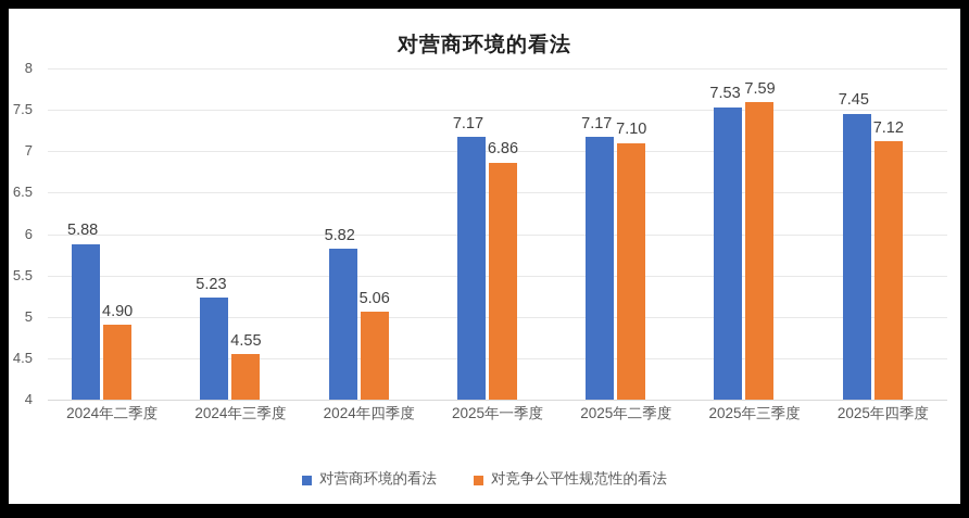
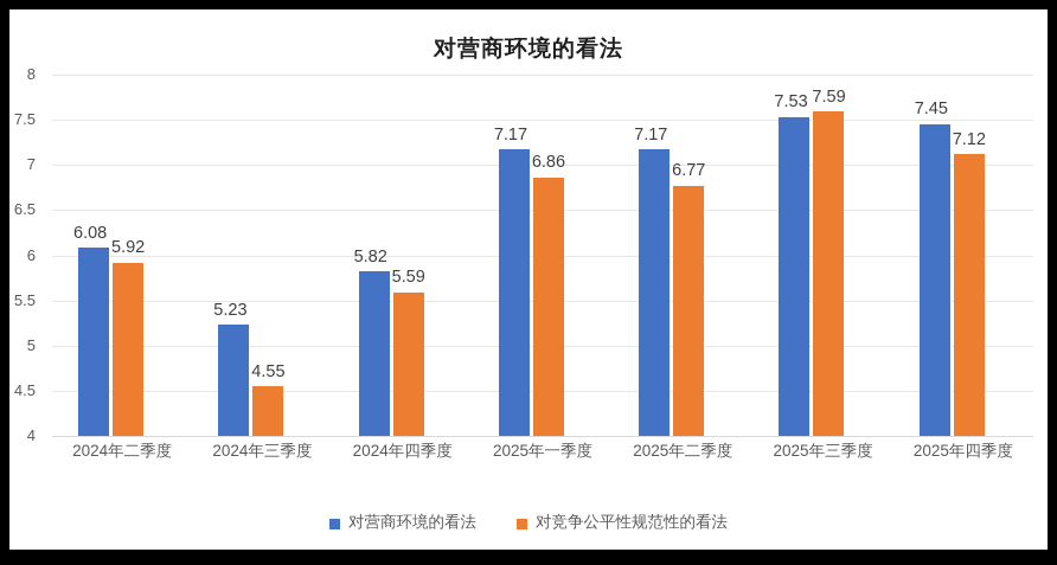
对营商环境的看法/2024年二季度: 5.88 -> 6.08
对竞争公平性规范性的看法/2024年二季度: 4.90 -> 5.92
对竞争公平性规范性的看法/2024年四季度: 5.06 -> 5.59
对竞争公平性规范性的看法/2025年二季度: 7.10 -> 6.77
